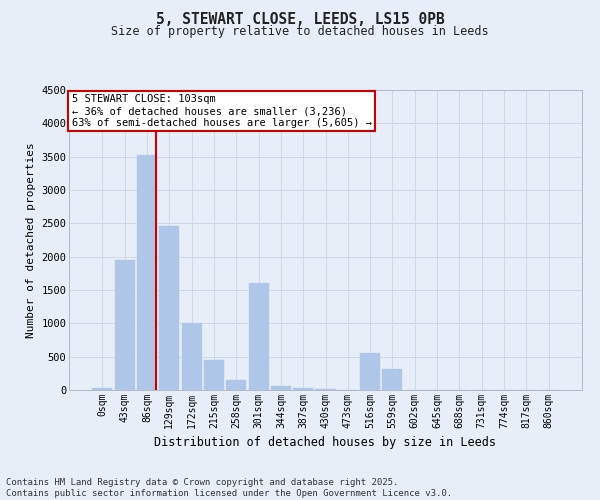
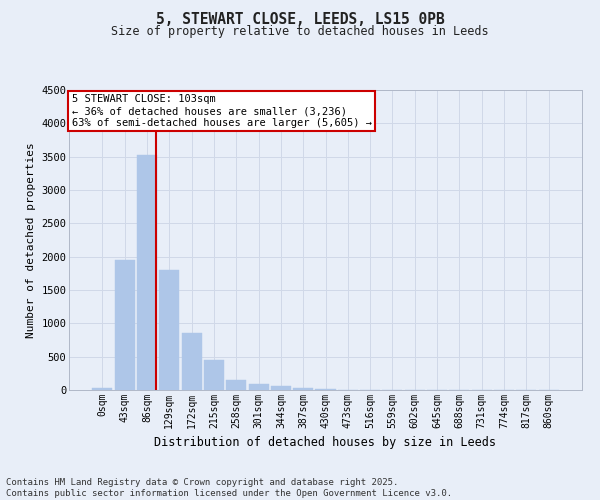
129sqm: 2460 -> 1800
172sqm: 1000 -> 850
301sqm: 1600 -> 90
516sqm: 560 -> 0
559sqm: 320 -> 0
